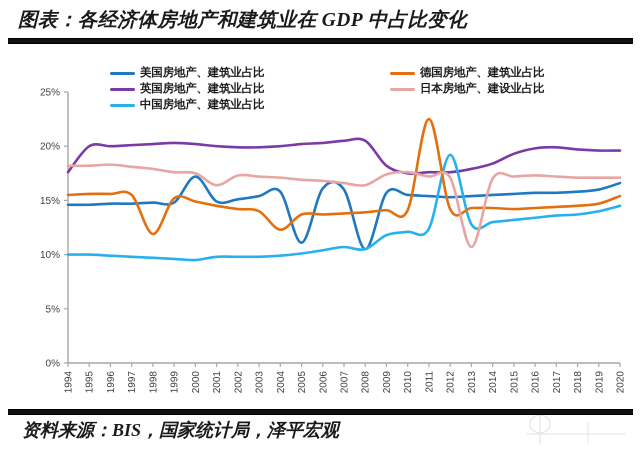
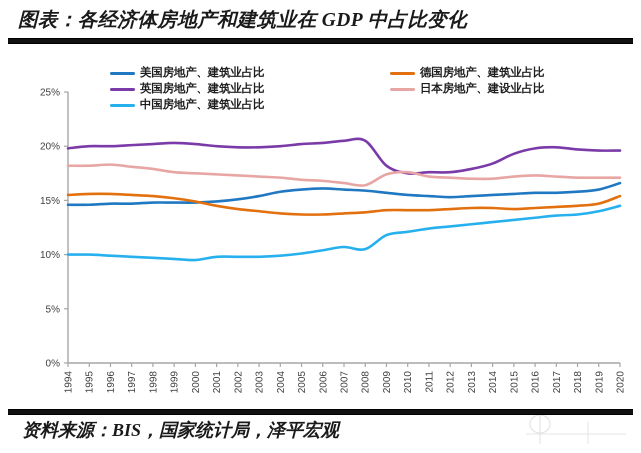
英国房地产、建筑业占比/1994: 17.6% -> 19.8%
德国房地产、建筑业占比/1998: 11.9% -> 15.4%
美国房地产、建筑业占比/2000: 17.2% -> 14.8%
日本房地产、建设业占比/2001: 16.4% -> 17.4%
德国房地产、建筑业占比/2004: 12.3% -> 13.8%
美国房地产、建筑业占比/2005: 11.1% -> 16.0%
美国房地产、建筑业占比/2008: 10.5% -> 15.9%
德国房地产、建筑业占比/2011: 22.5% -> 14.1%
中国房地产、建筑业占比/2012: 19.2% -> 12.6%
日本房地产、建设业占比/2013: 10.7% -> 17.0%
